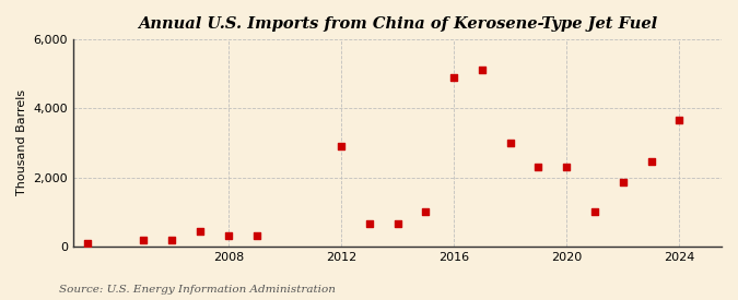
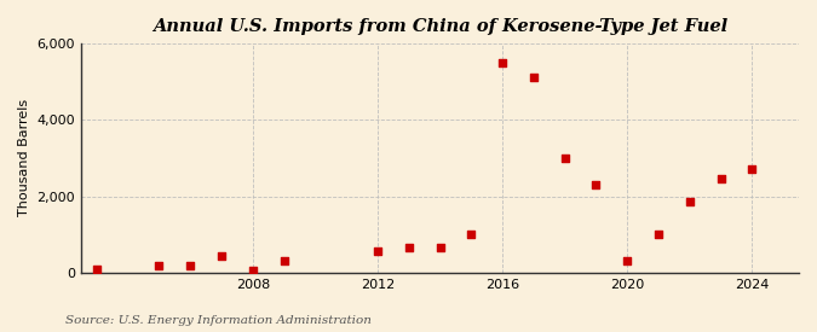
2008: 300 -> 50
2012: 2,900 -> 550
2016: 4,900 -> 5,500
2020: 2,300 -> 300
2024: 3,650 -> 2,700
